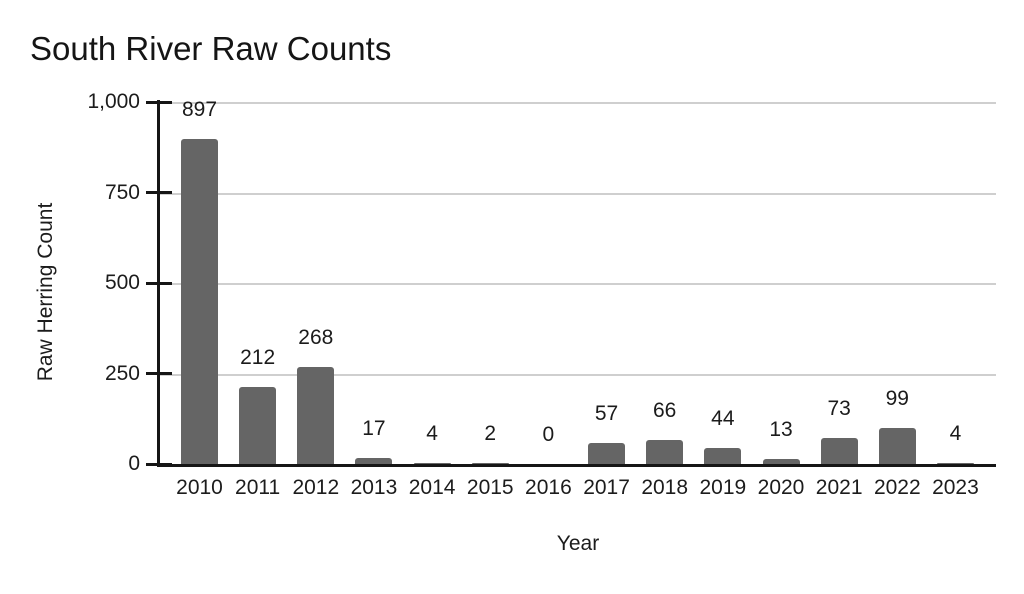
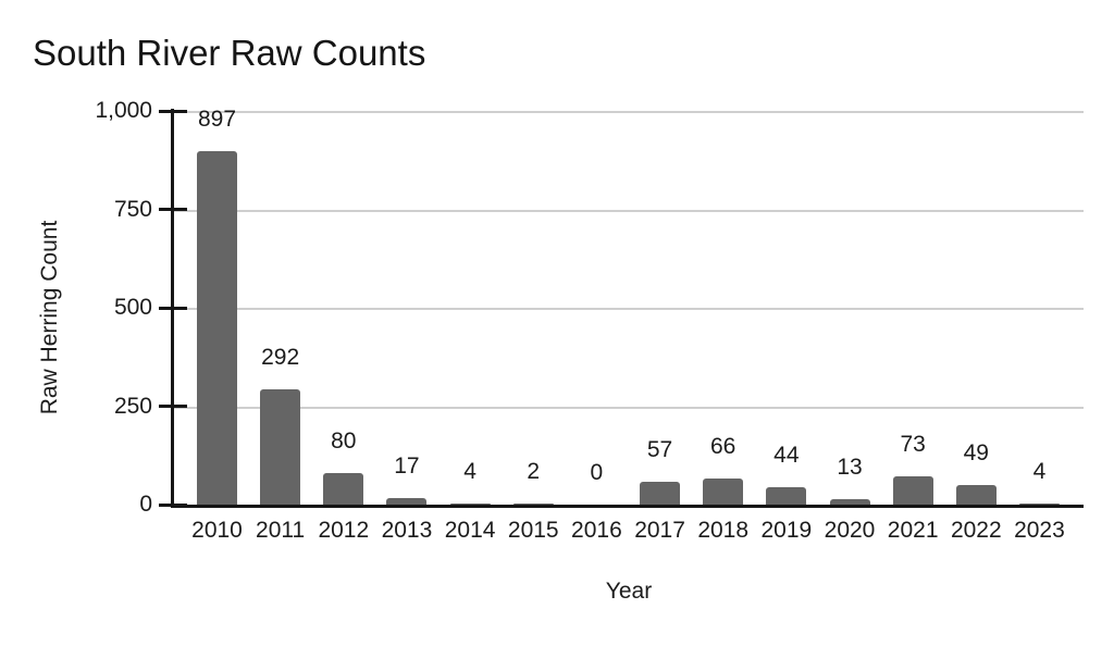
2011: 212 -> 292
2012: 268 -> 80
2022: 99 -> 49
